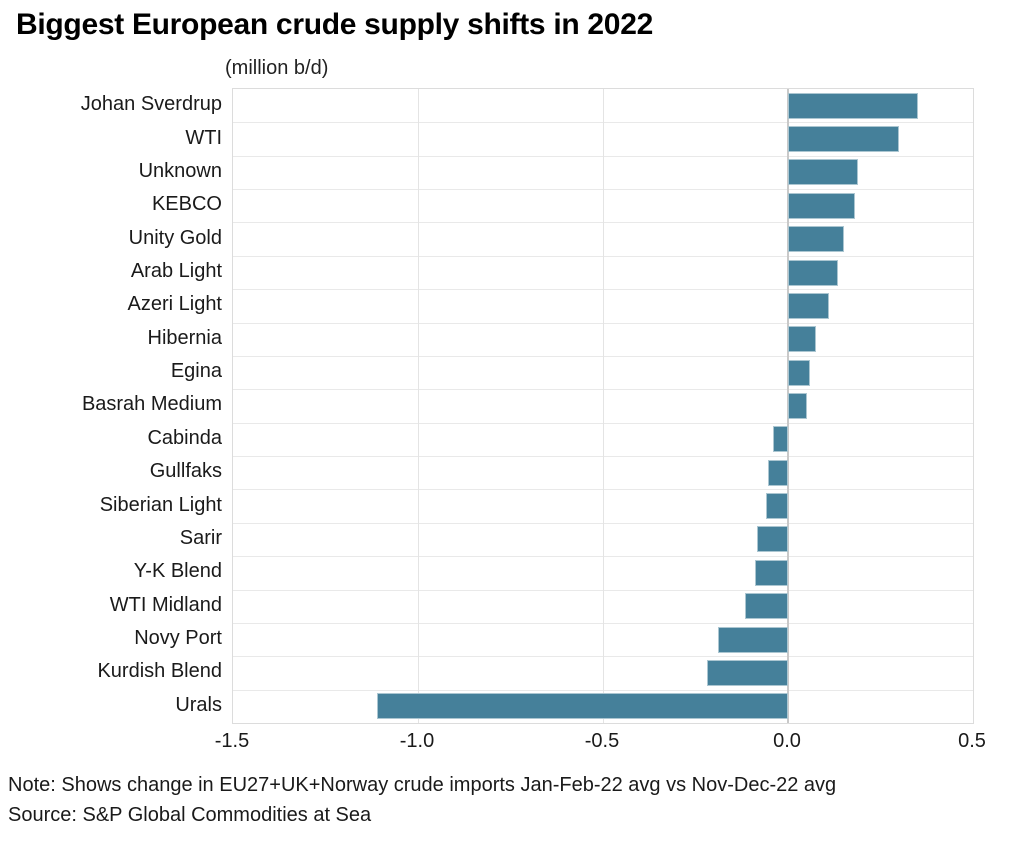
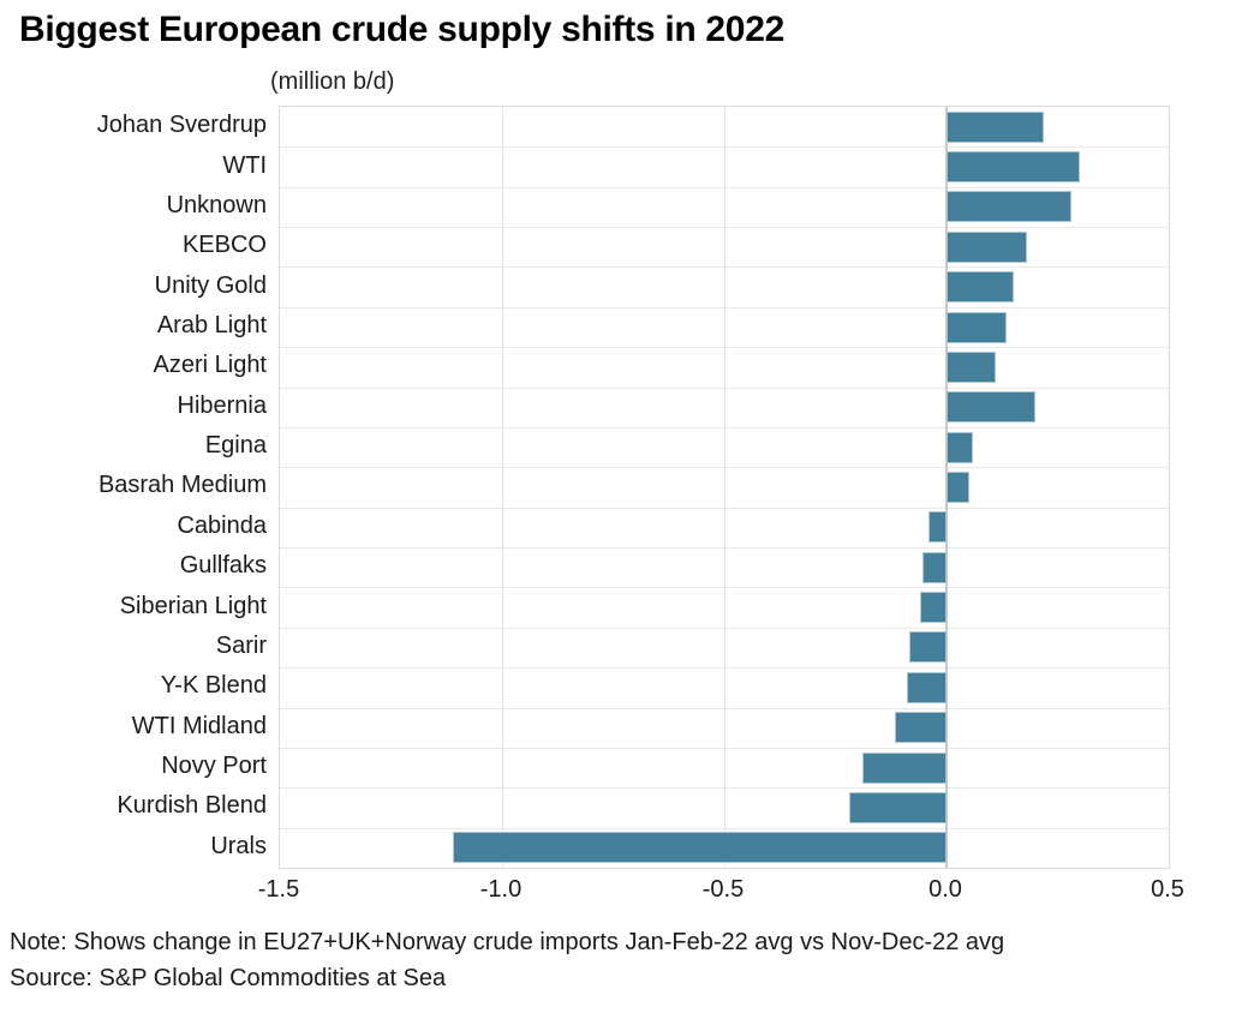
Johan Sverdrup: 0.35 -> 0.22
Unknown: 0.19 -> 0.28
Hibernia: 0.07 -> 0.20
